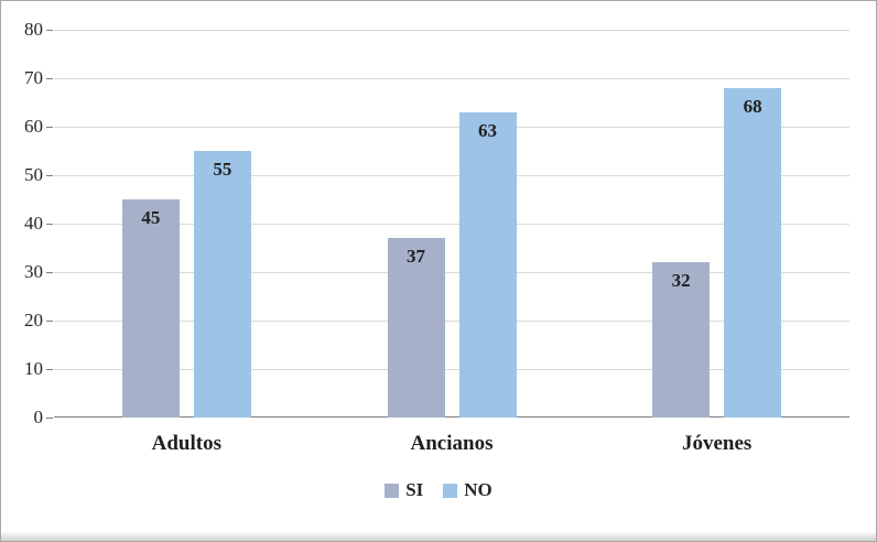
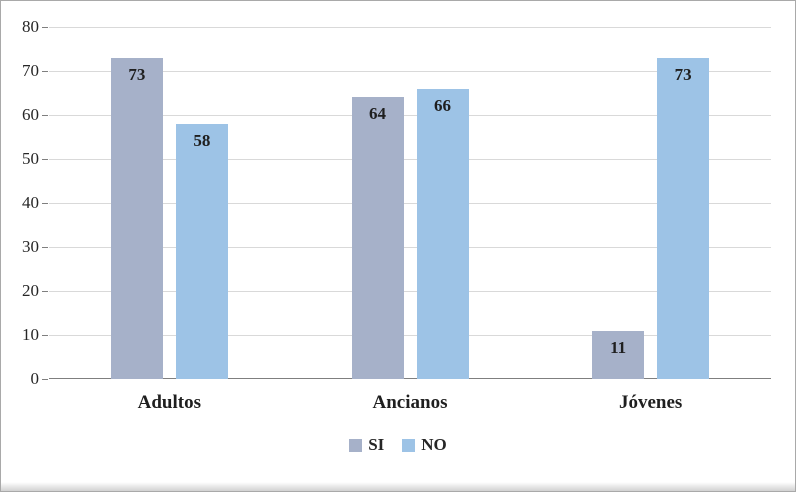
SI/Adultos: 45 -> 73
NO/Adultos: 55 -> 58
SI/Ancianos: 37 -> 64
NO/Ancianos: 63 -> 66
SI/Jóvenes: 32 -> 11
NO/Jóvenes: 68 -> 73
